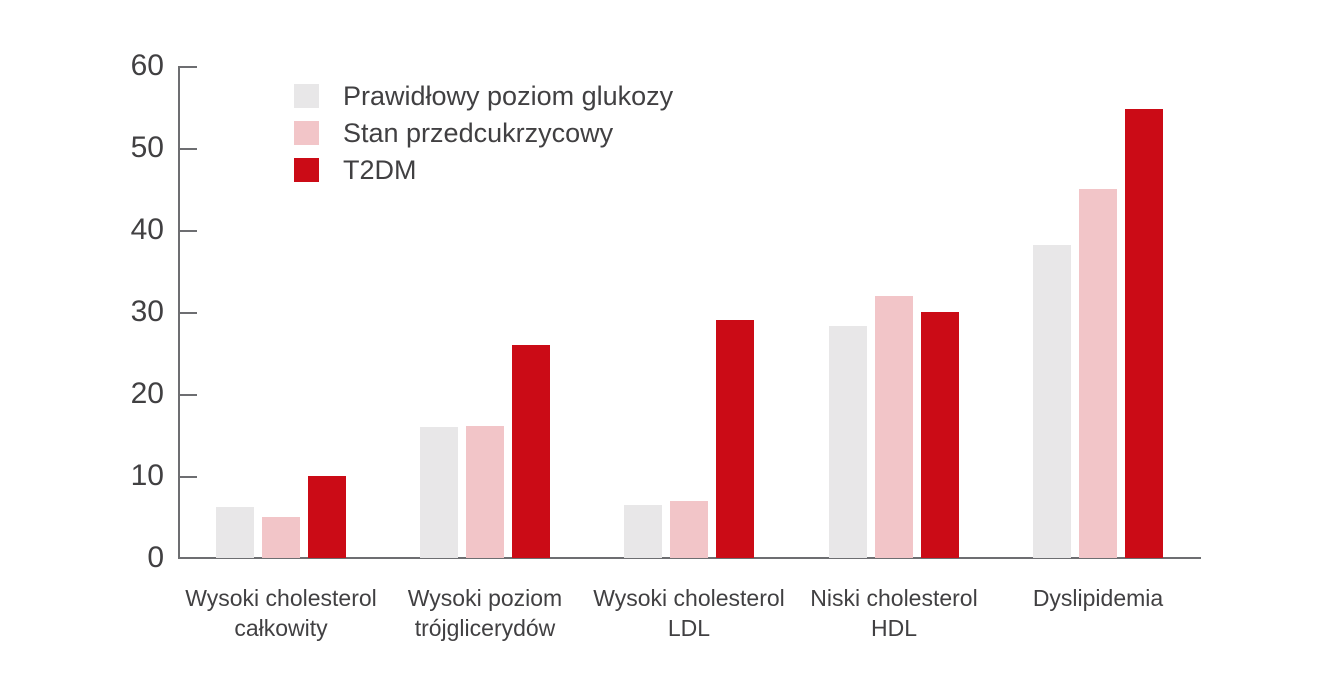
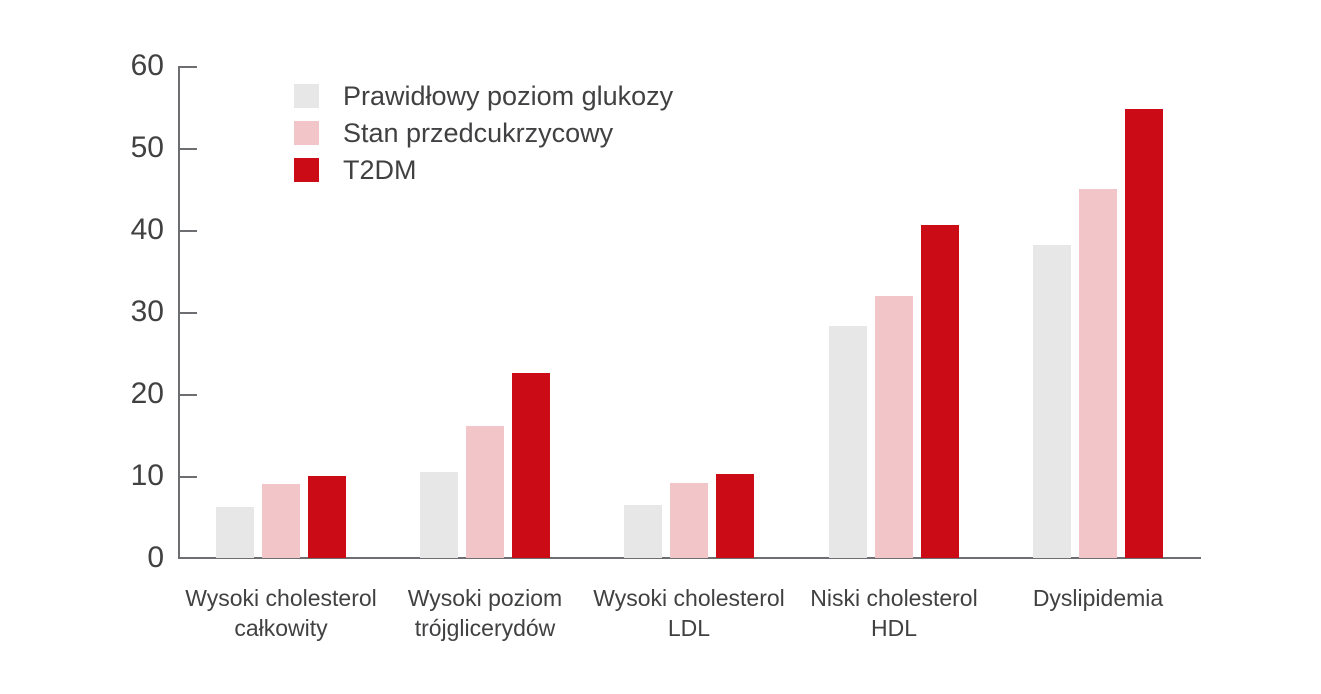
Stan przedcukrzycowy/Wysoki cholesterol całkowity: 5 -> 9
Prawidłowy poziom glukozy/Wysoki poziom trójglicerydów: 16 -> 10
T2DM/Wysoki poziom trójglicerydów: 26 -> 22
Stan przedcukrzycowy/Wysoki cholesterol LDL: 7 -> 9
T2DM/Wysoki cholesterol LDL: 29 -> 10
T2DM/Niski cholesterol HDL: 30 -> 41
